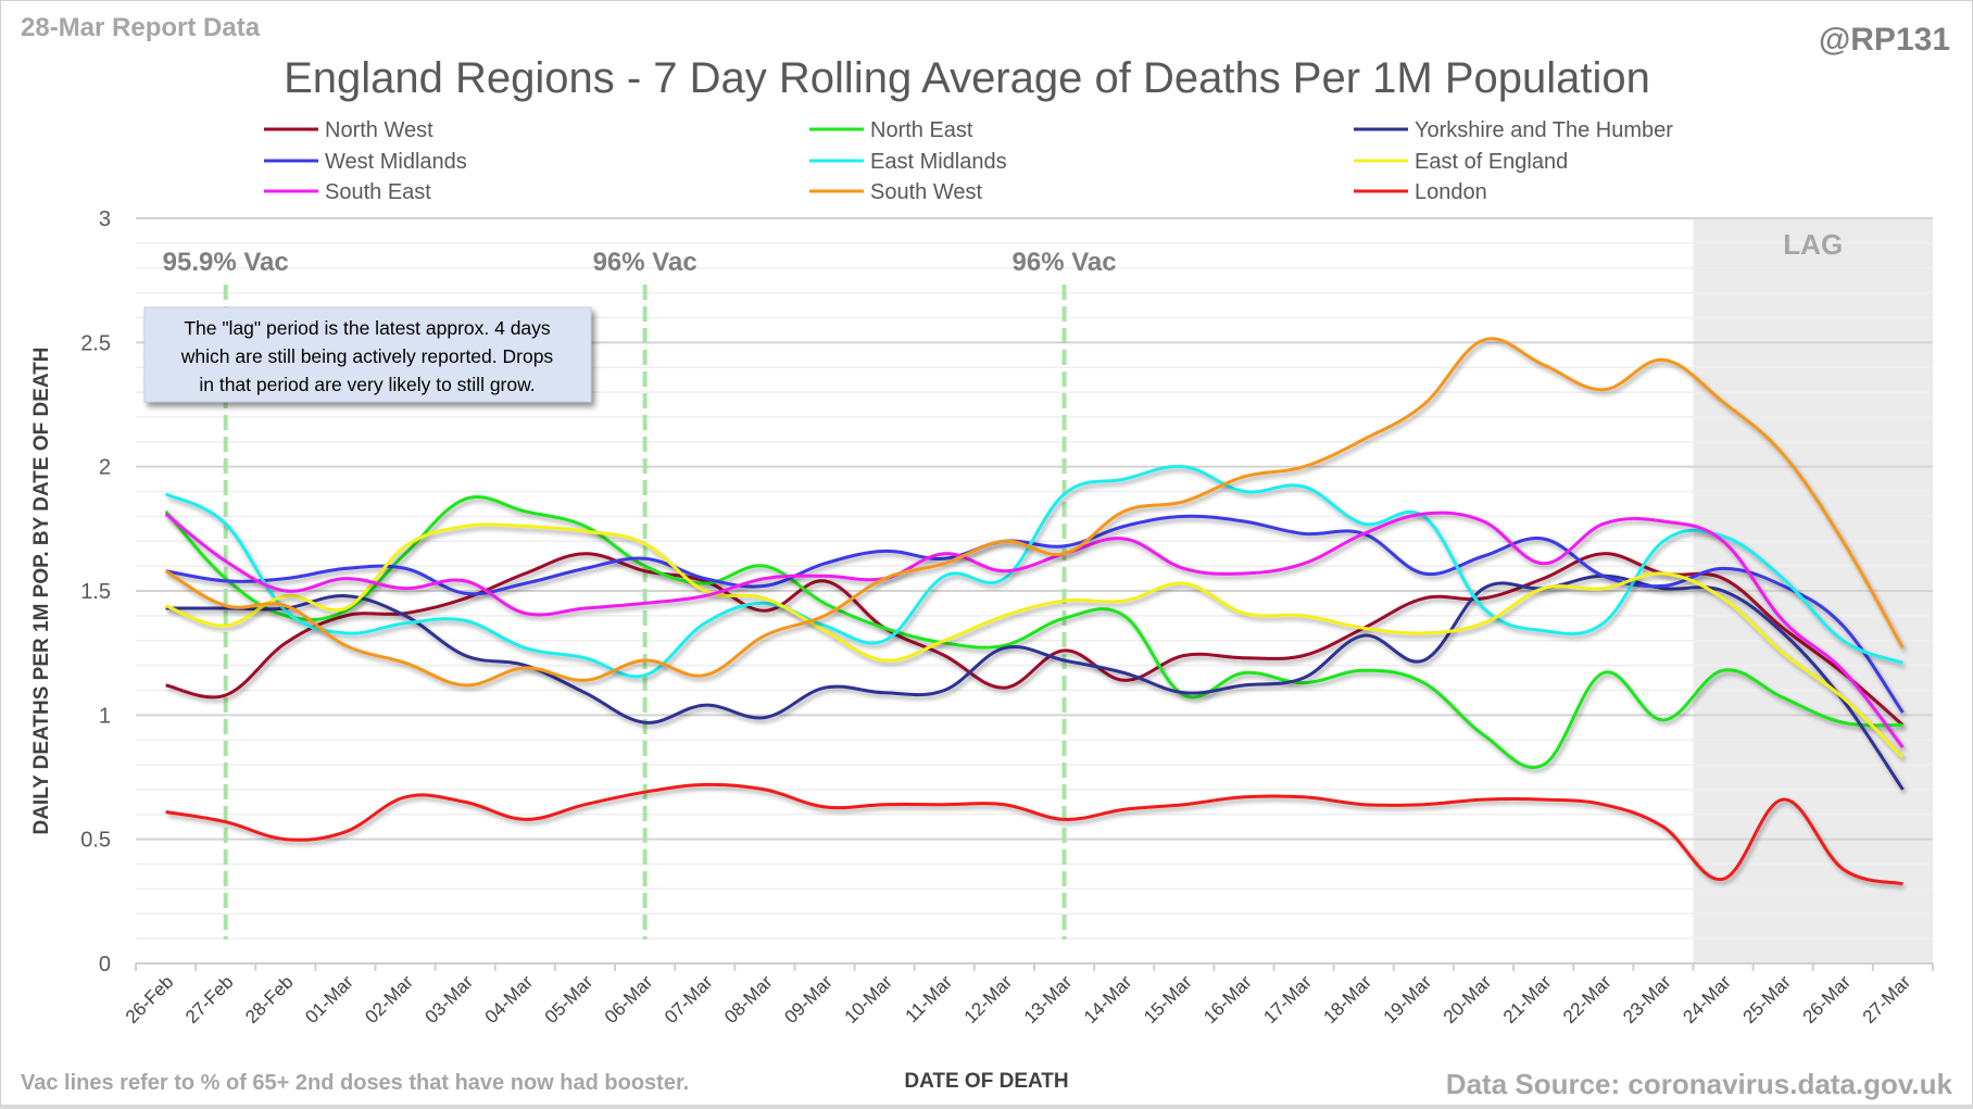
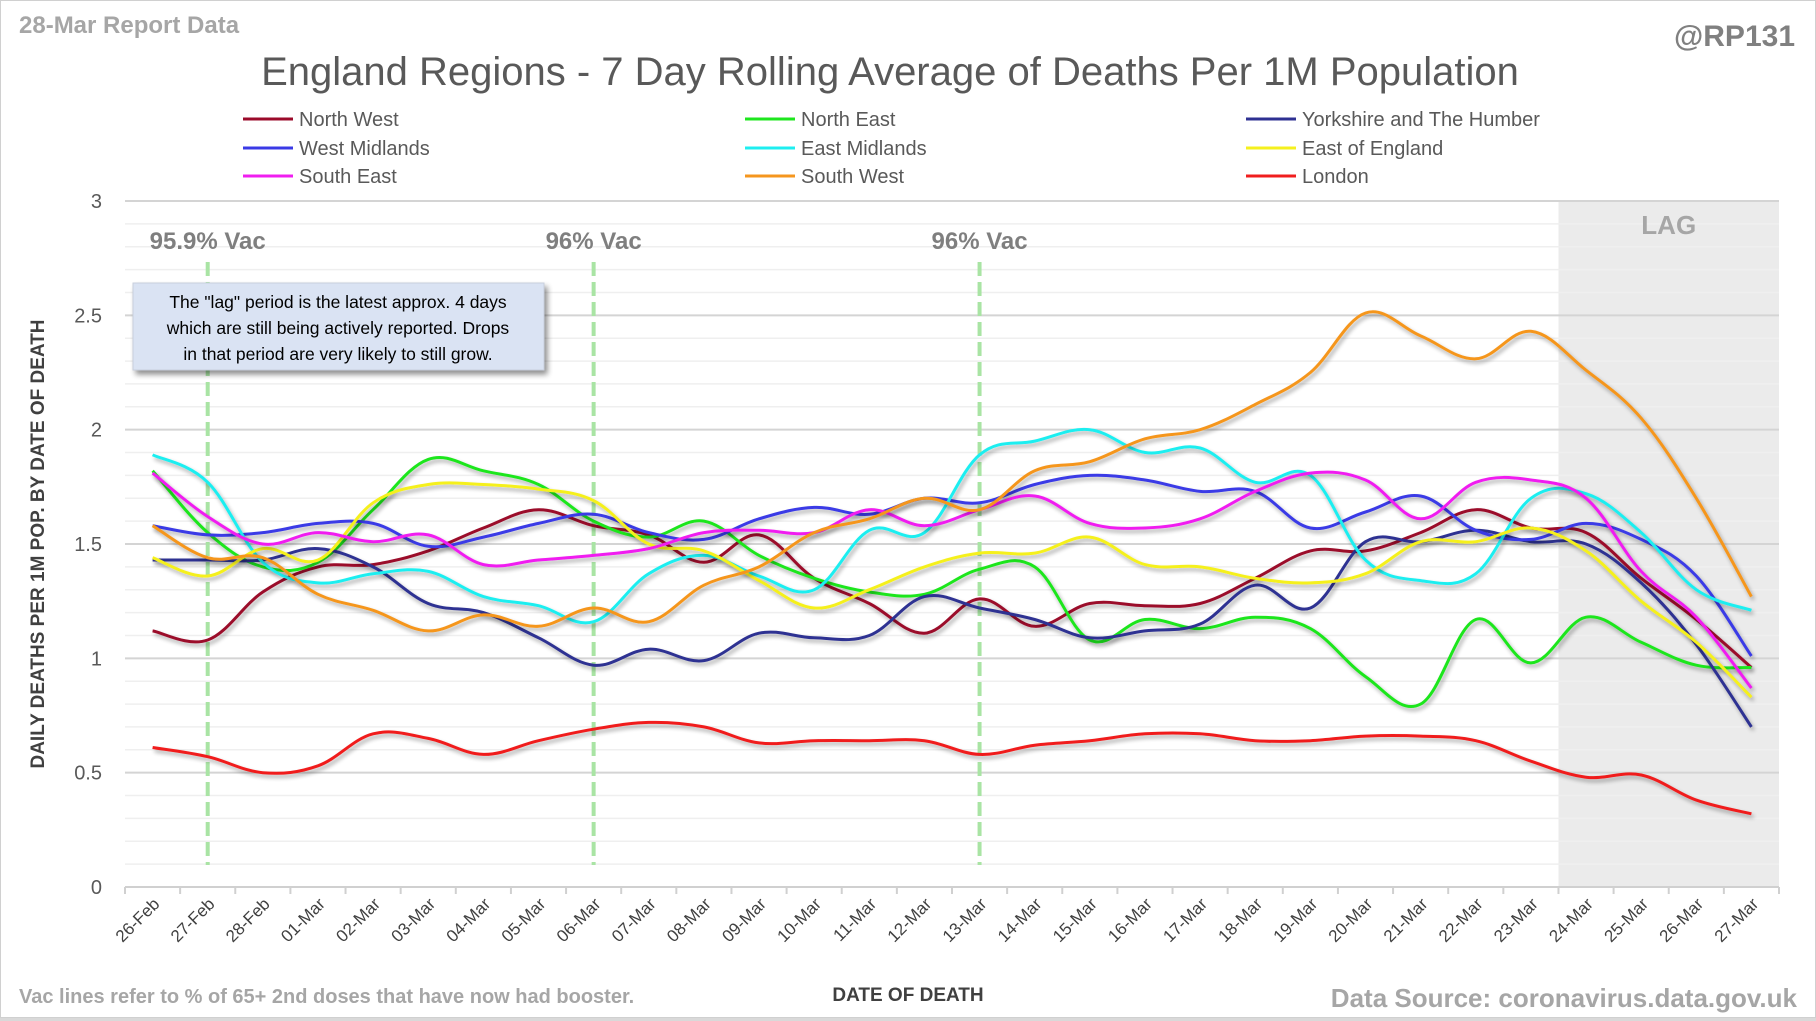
London/24-Mar: 0.34 -> 0.48
London/25-Mar: 0.66 -> 0.49
